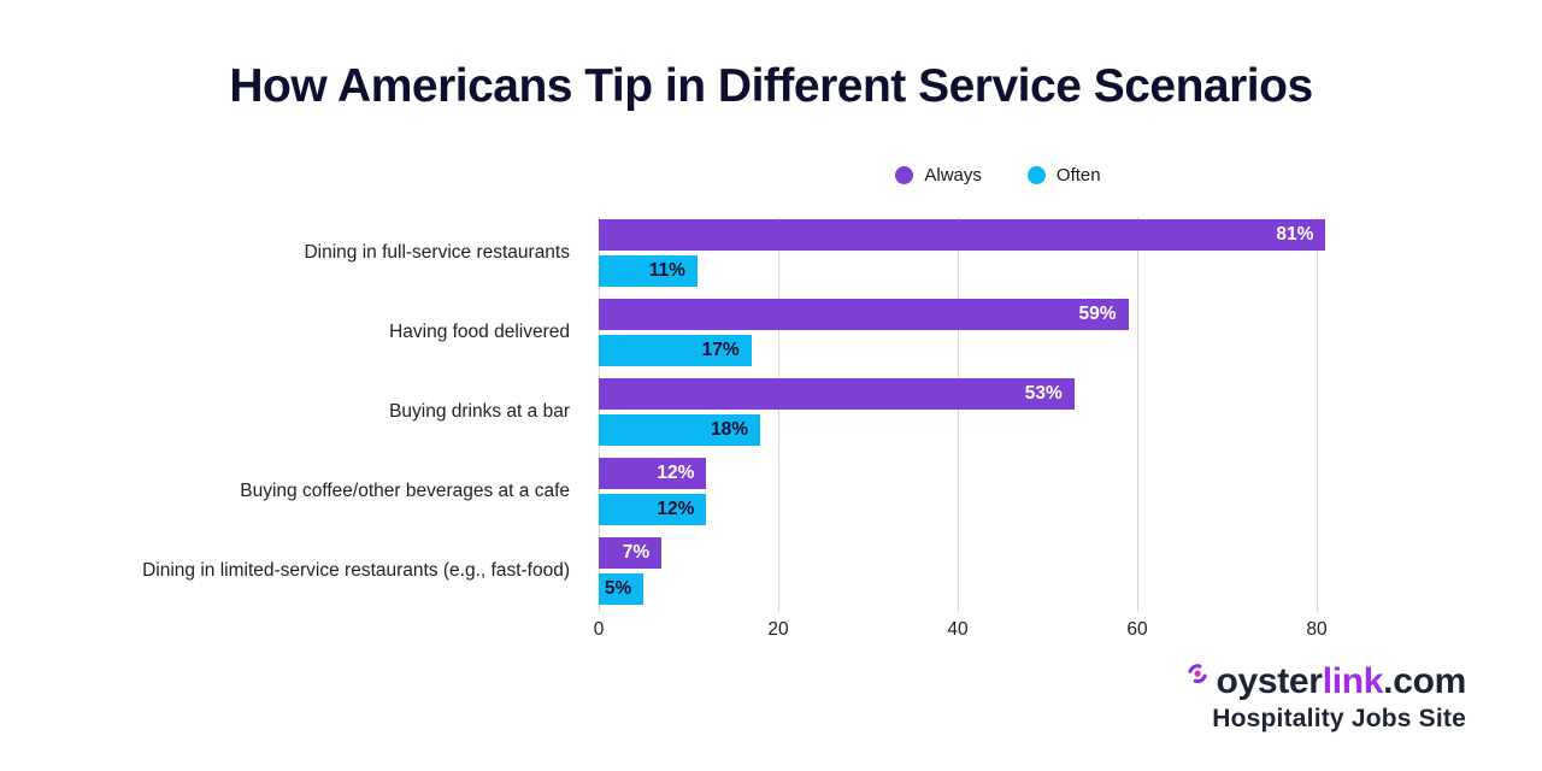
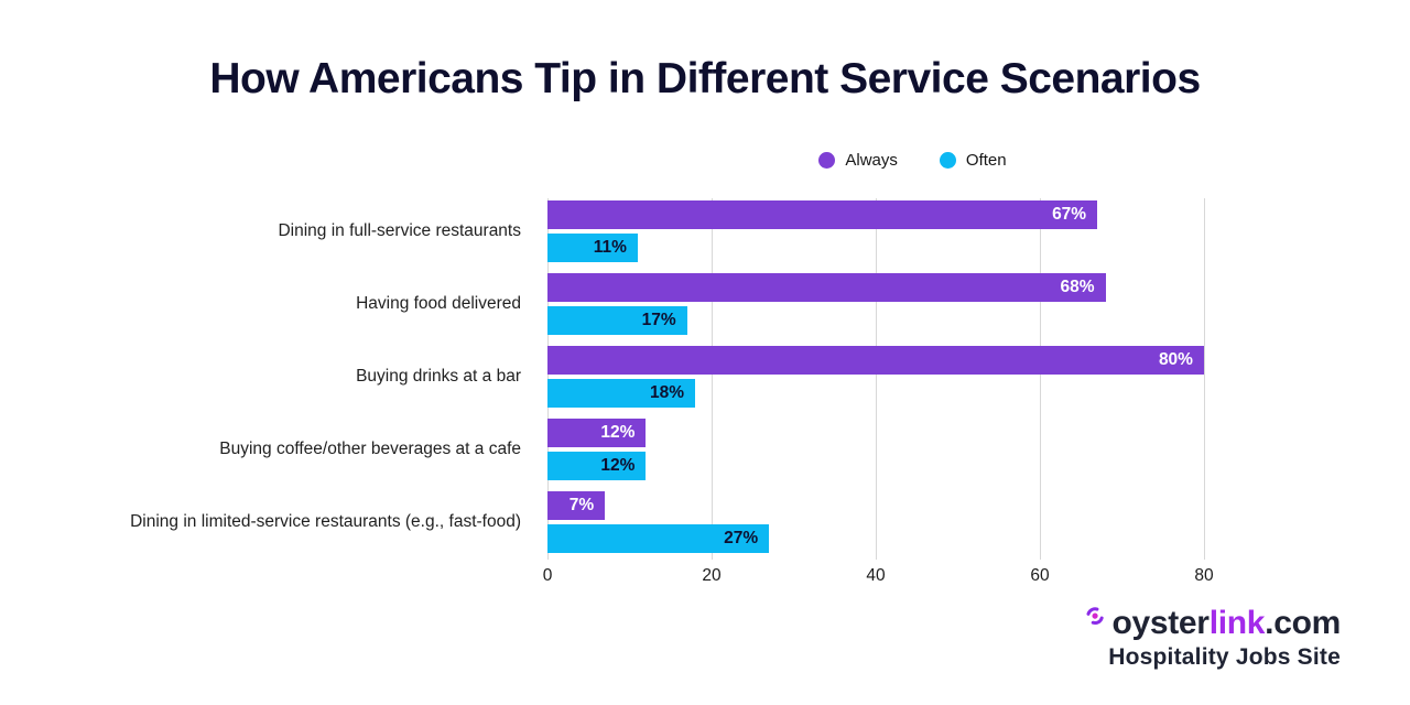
Always/Dining in full-service restaurants: 81% -> 67%
Always/Having food delivered: 59% -> 68%
Always/Buying drinks at a bar: 53% -> 80%
Often/Dining in limited-service restaurants (e.g., fast-food): 5% -> 27%
